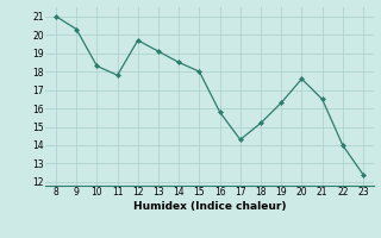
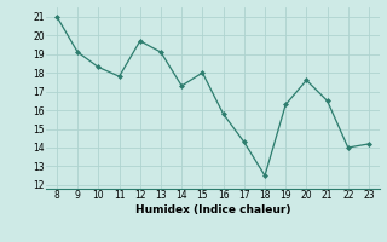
9: 20.3 -> 19.1
14: 18.5 -> 17.3
18: 15.2 -> 12.5
23: 12.4 -> 14.2
